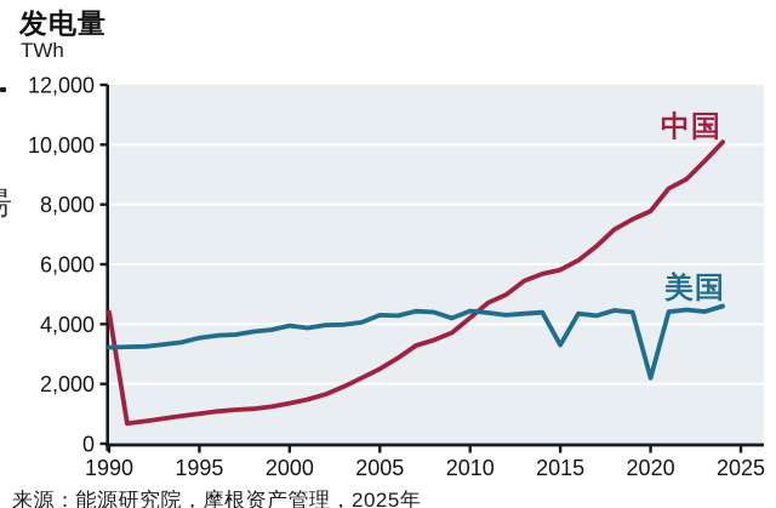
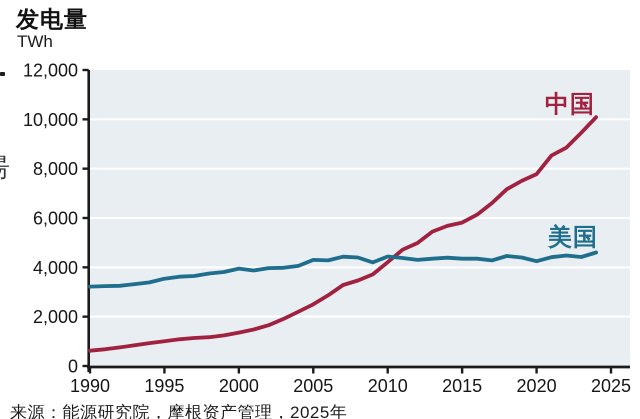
中国/1990: 4400 -> 600
美国/2015: 3300 -> 4400
美国/2020: 2200 -> 4200
